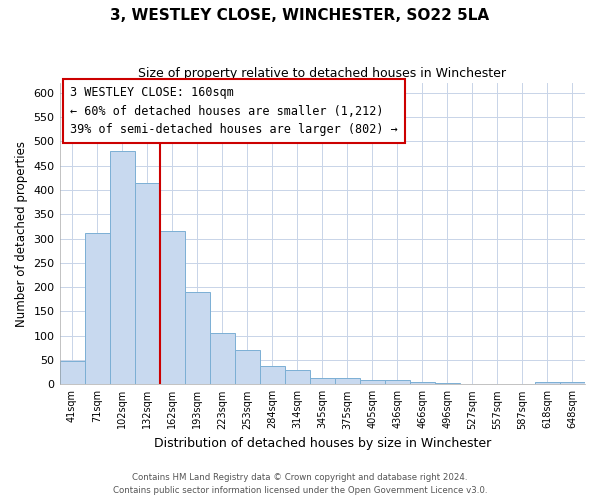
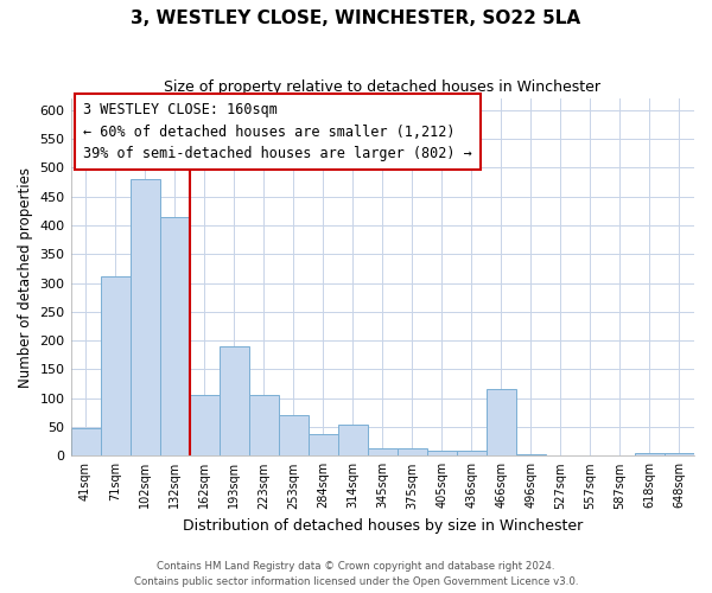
162sqm: 315 -> 105
314sqm: 30 -> 55
466sqm: 4 -> 115
